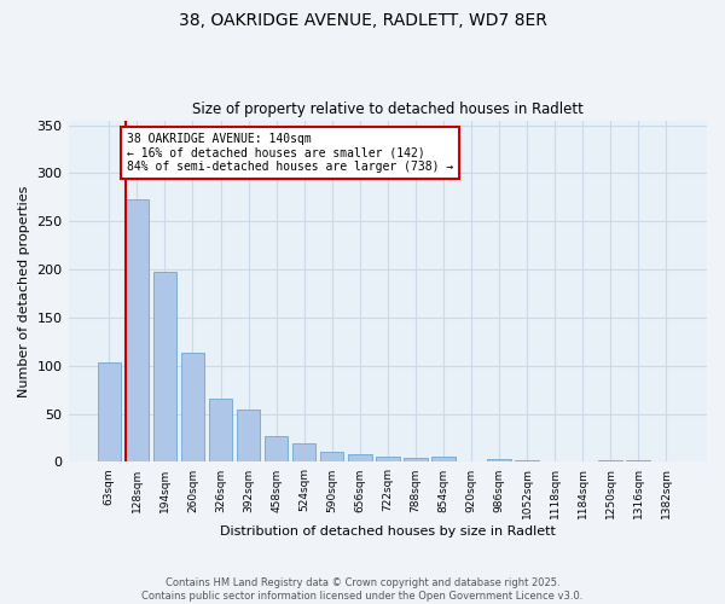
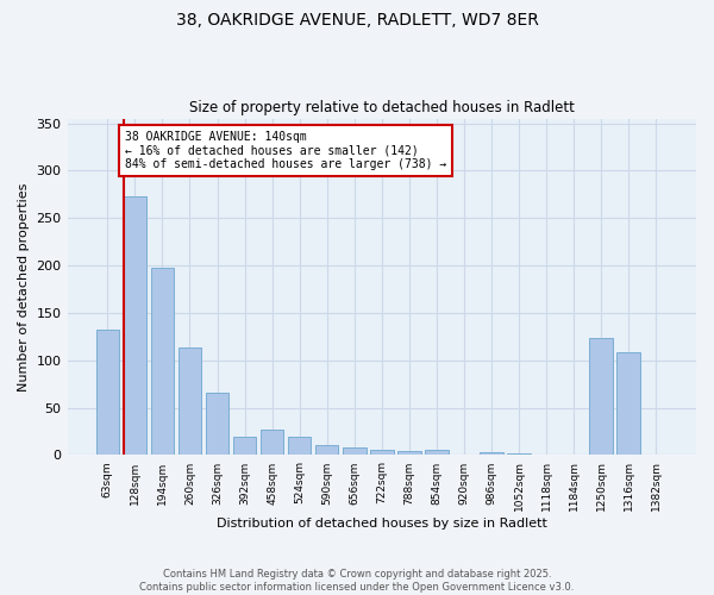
63sqm: 103 -> 132
392sqm: 55 -> 20
1250sqm: 2 -> 124
1316sqm: 2 -> 108
